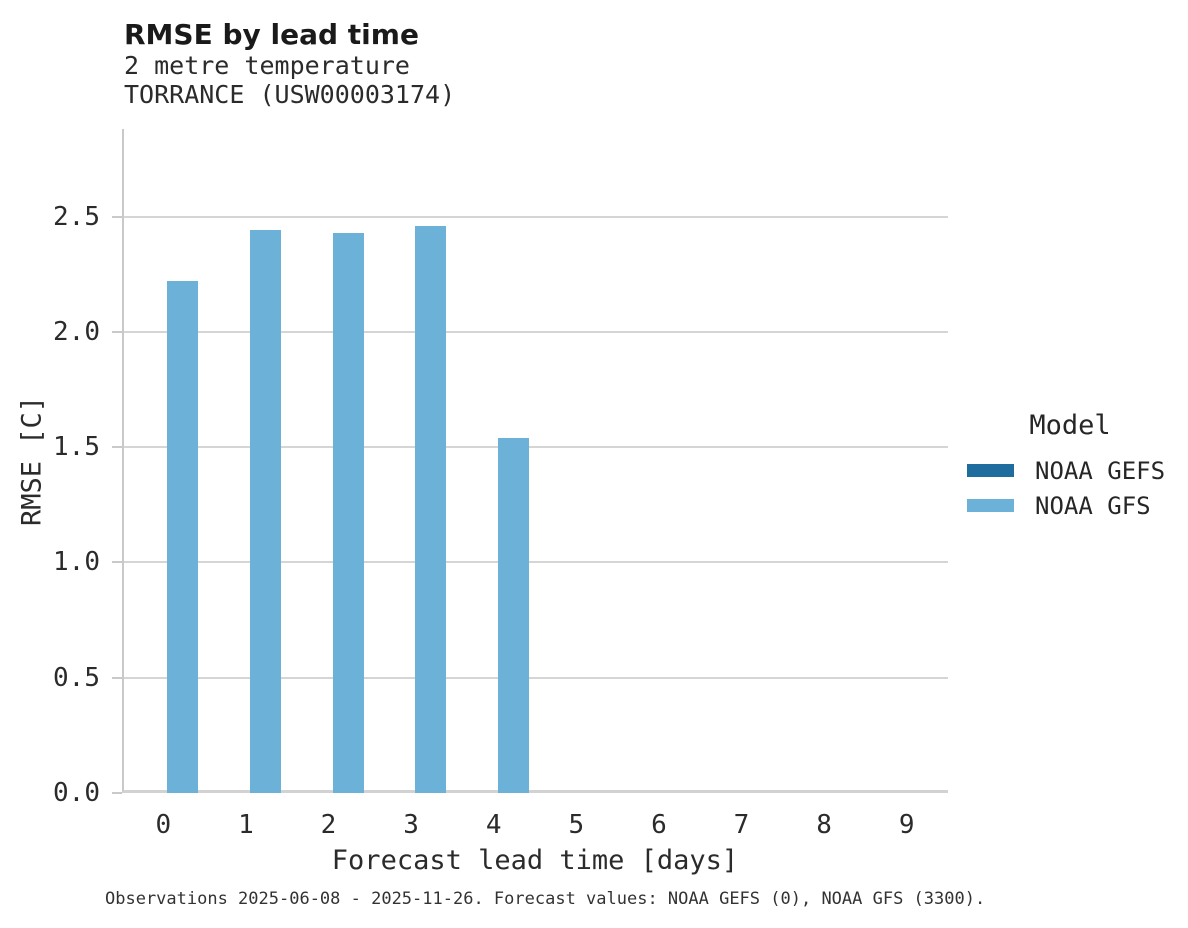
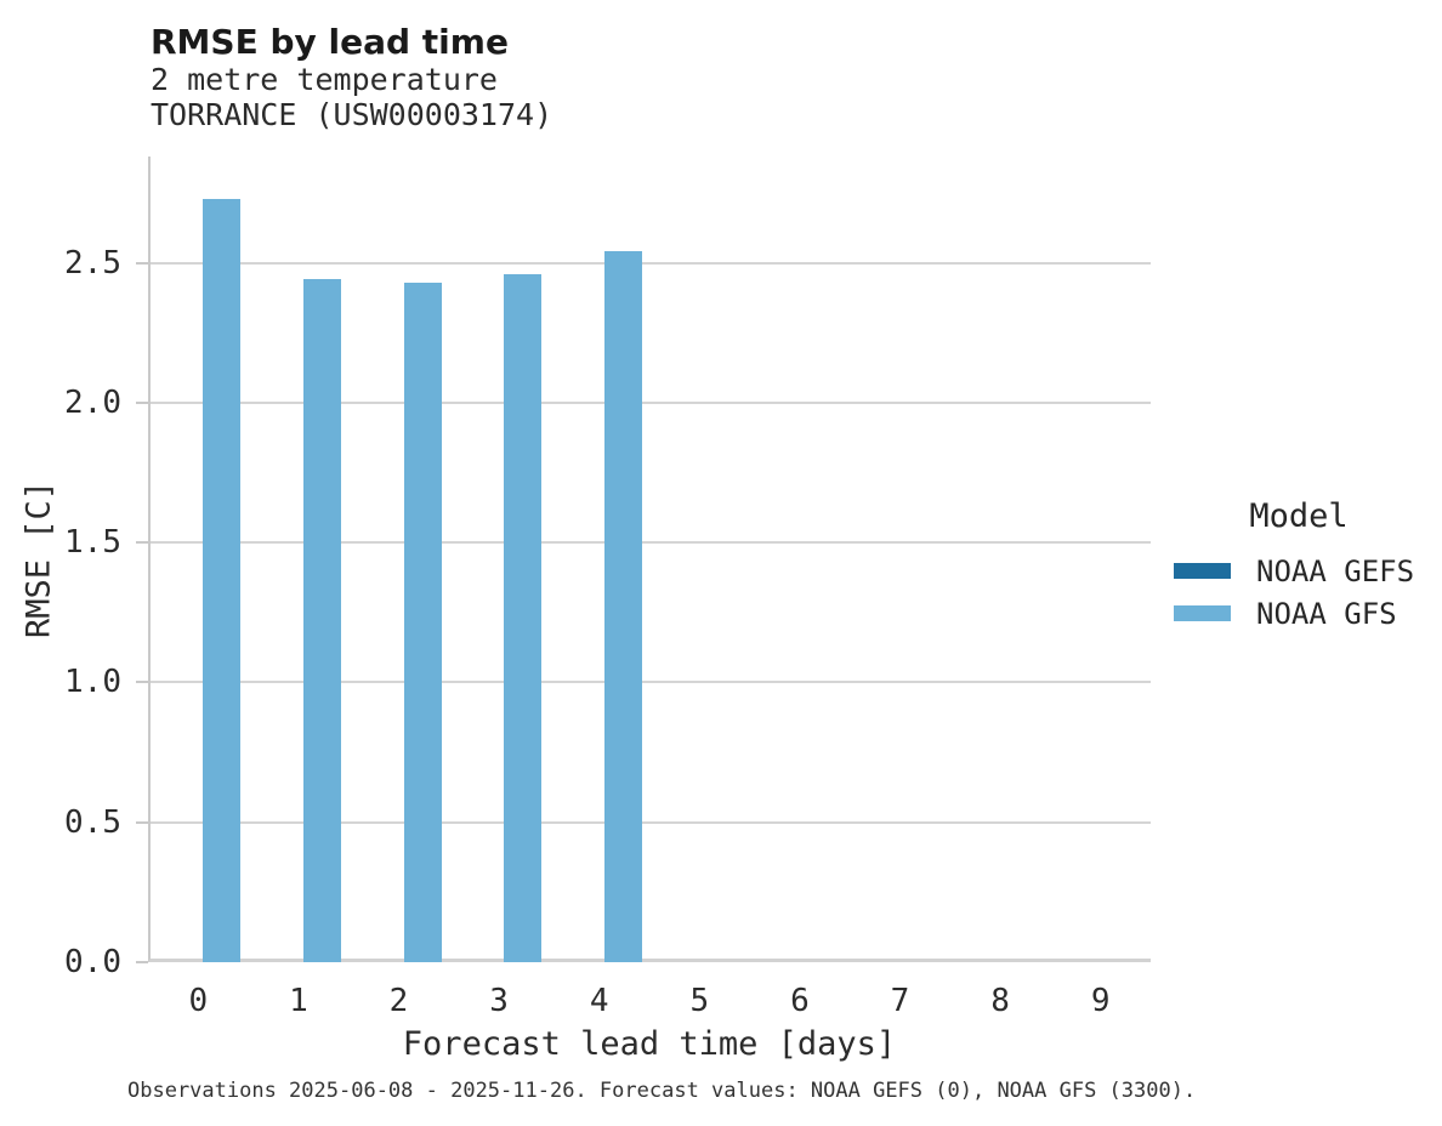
NOAA GFS/0: 2.22 -> 2.73
NOAA GFS/4: 1.54 -> 2.54
